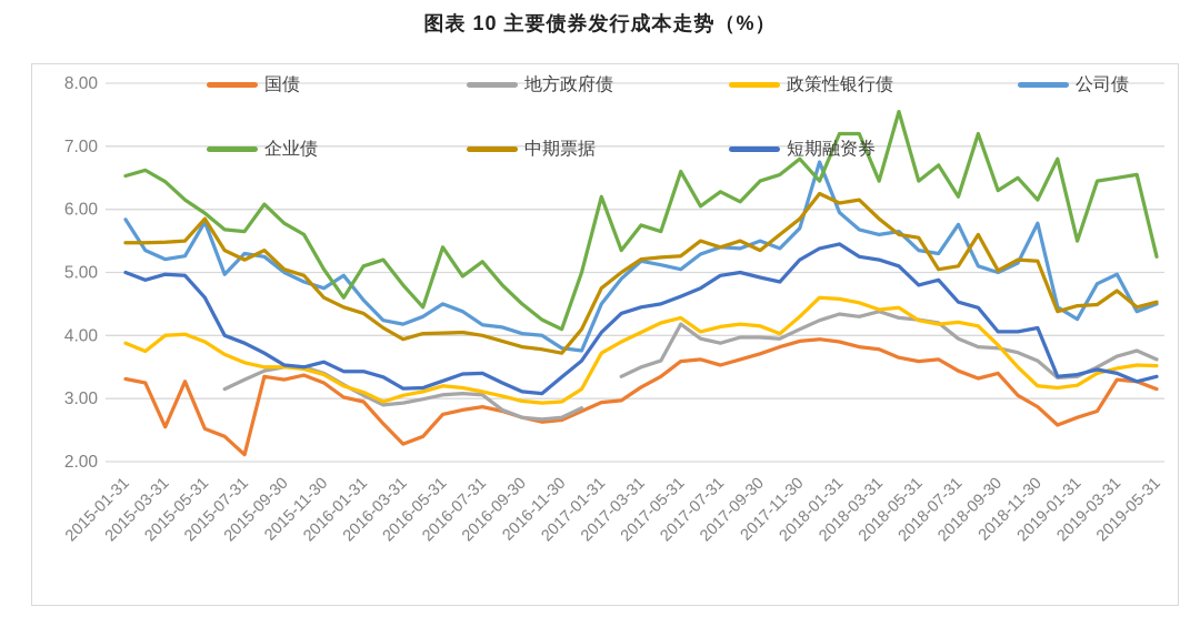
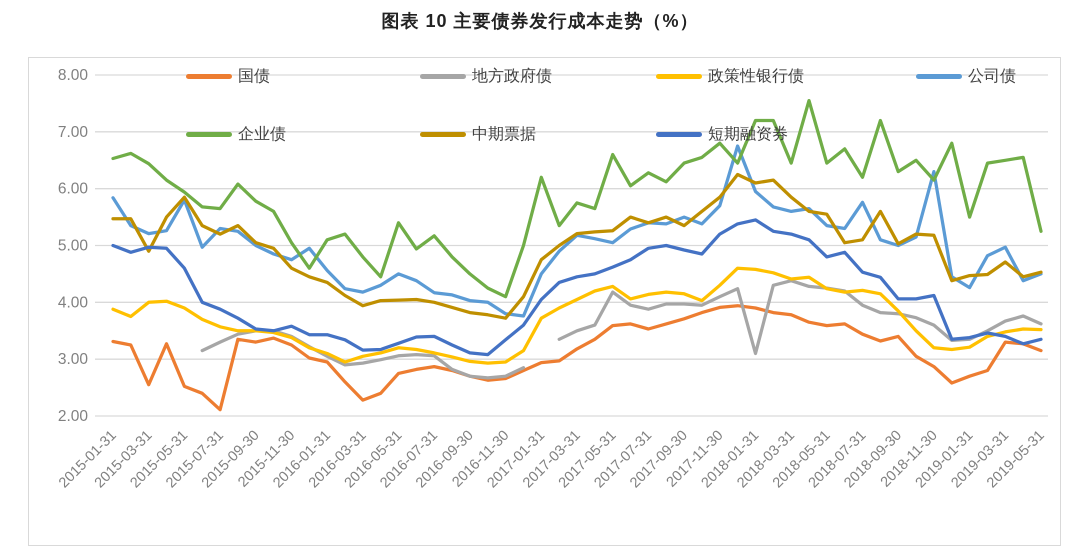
中期票据/2015-03-31: 5.5 -> 4.9
地方政府债/2018-01-31: 4.3 -> 3.1
公司债/2018-11-30: 5.8 -> 6.3
